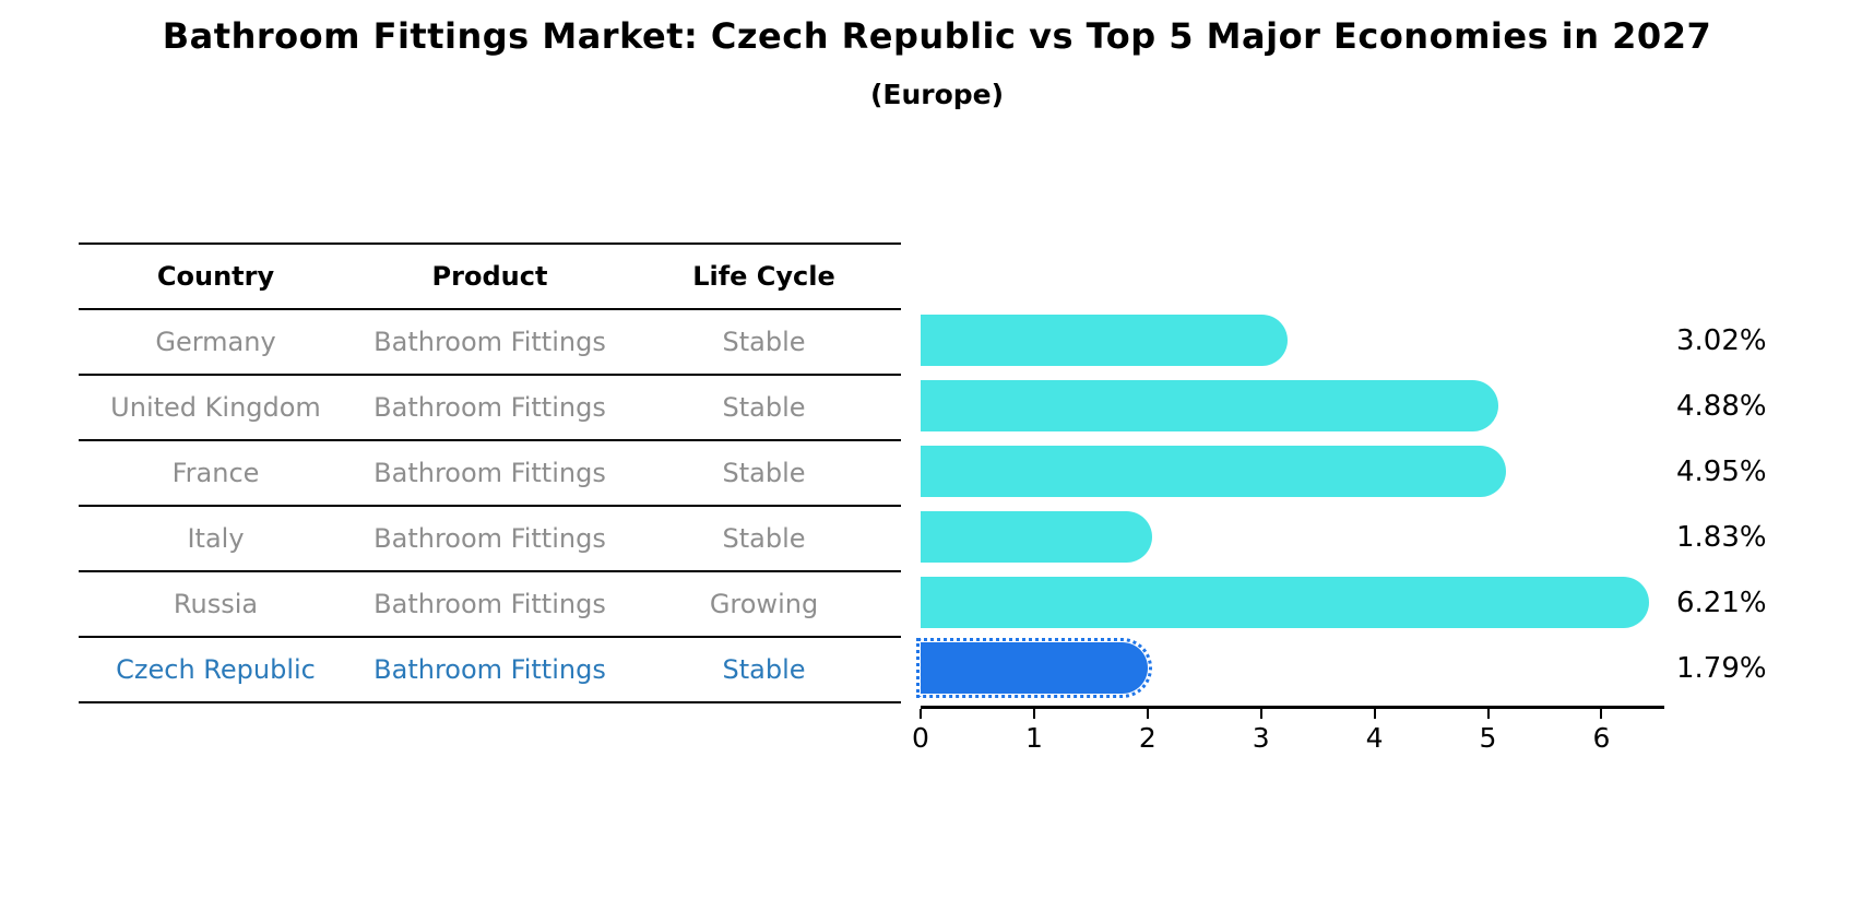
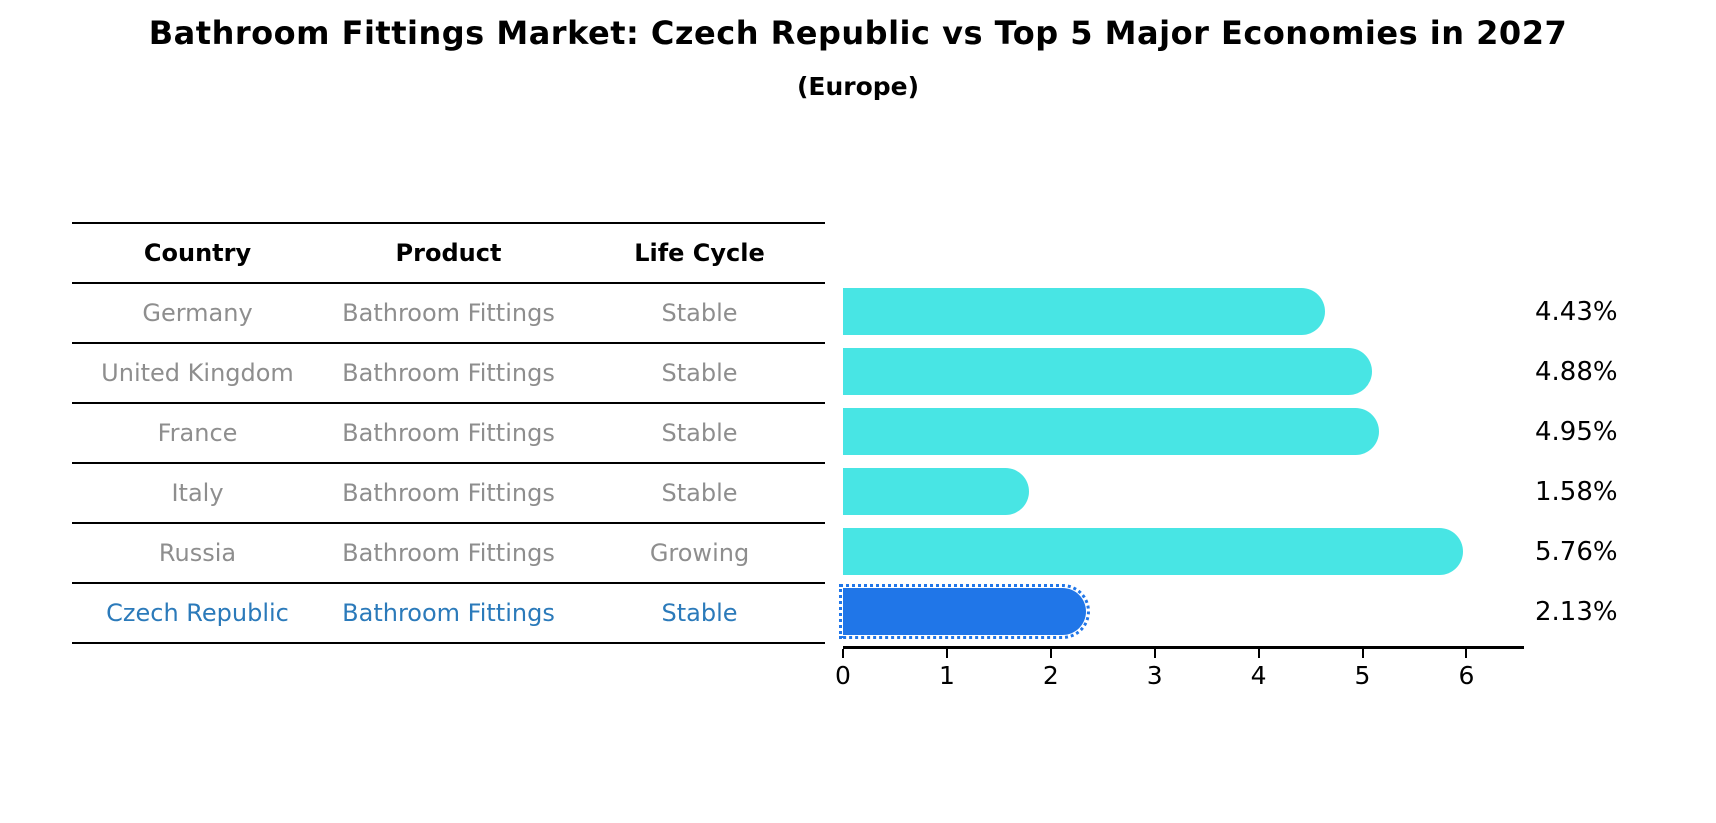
Germany: 3.02% -> 4.43%
Italy: 1.83% -> 1.58%
Russia: 6.21% -> 5.76%
Czech Republic: 1.79% -> 2.13%
